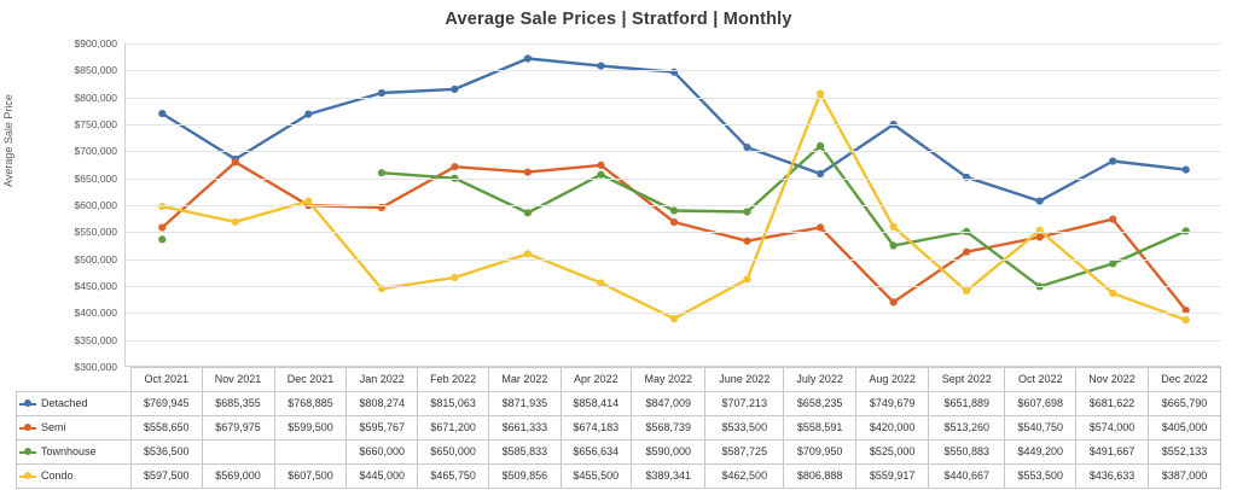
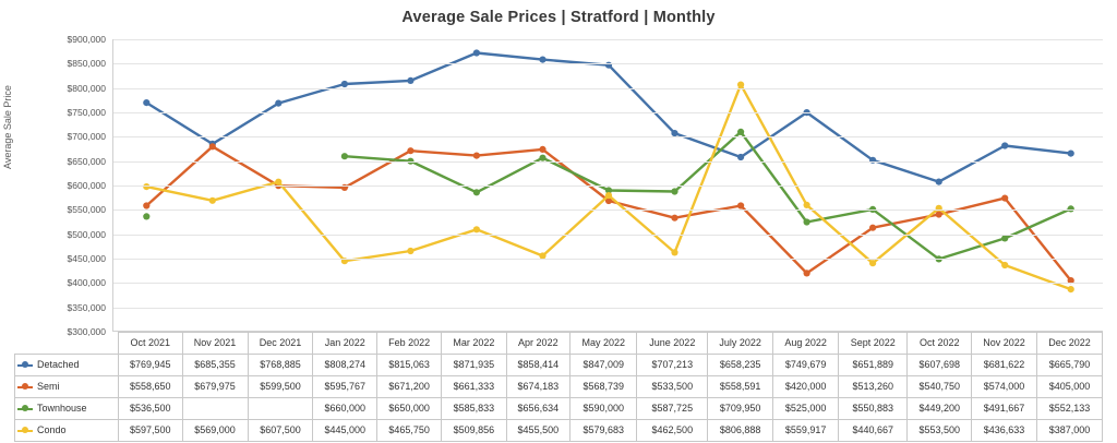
Condo/May 2022: $389,341 -> $579,683
